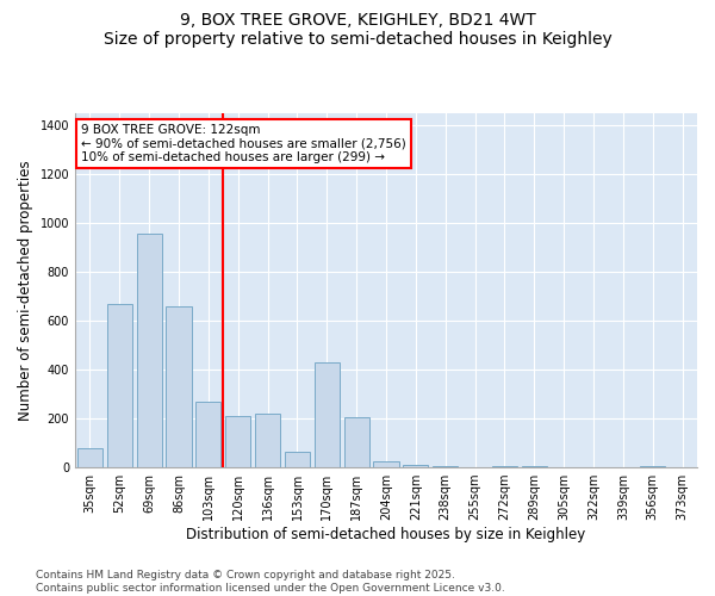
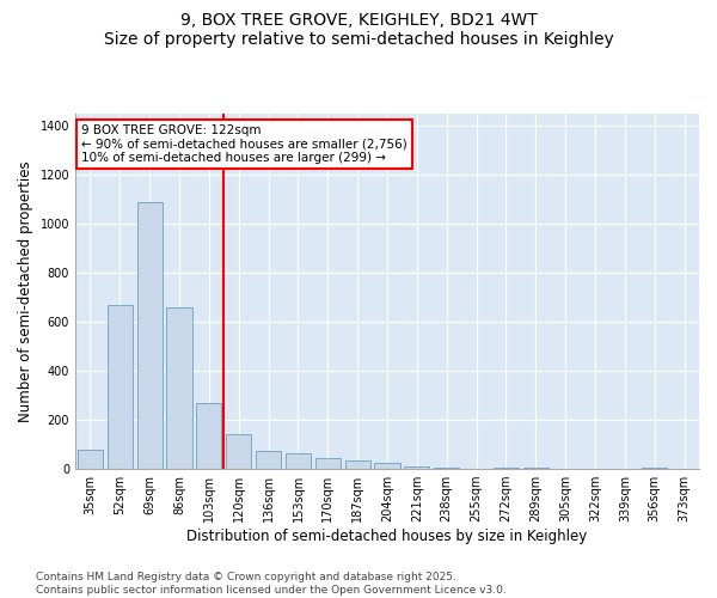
69sqm: 960 -> 1090
120sqm: 210 -> 140
136sqm: 220 -> 75
170sqm: 430 -> 45
187sqm: 205 -> 35
